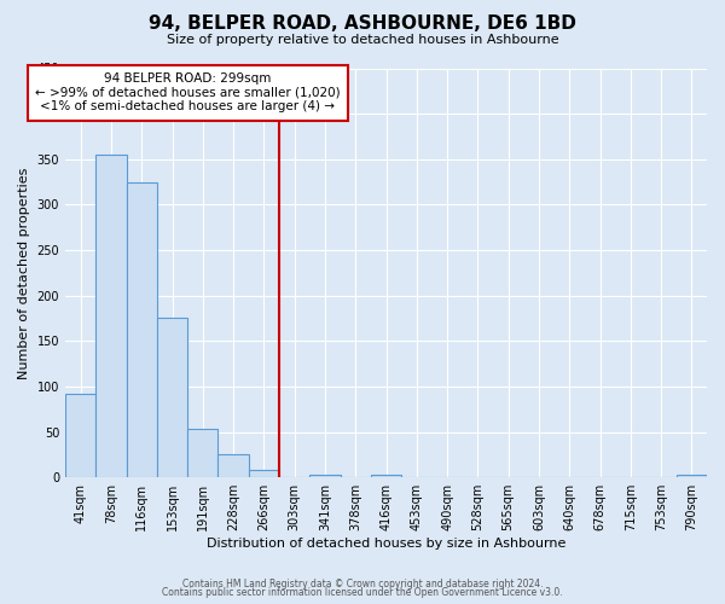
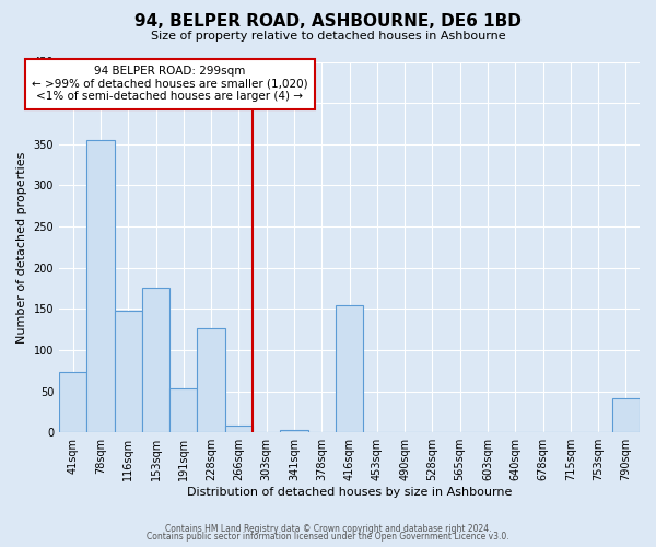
41sqm: 92 -> 74
116sqm: 325 -> 148
228sqm: 25 -> 126
416sqm: 3 -> 154
790sqm: 3 -> 42
